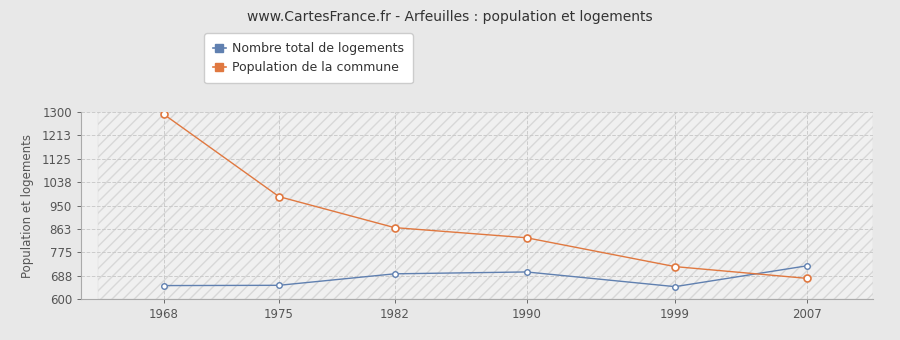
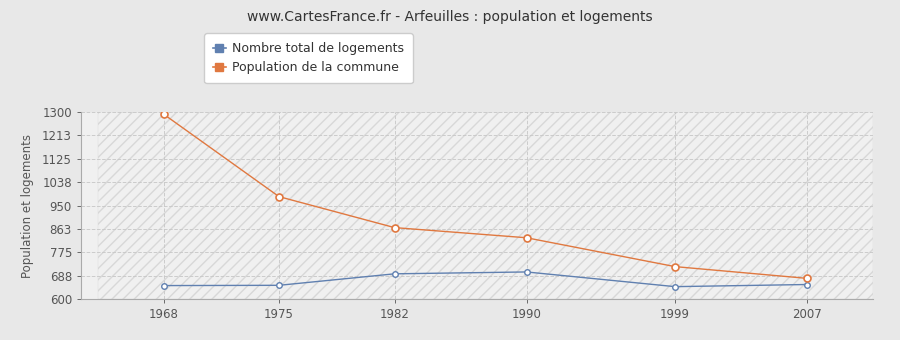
Nombre total de logements/2007: 725 -> 655
